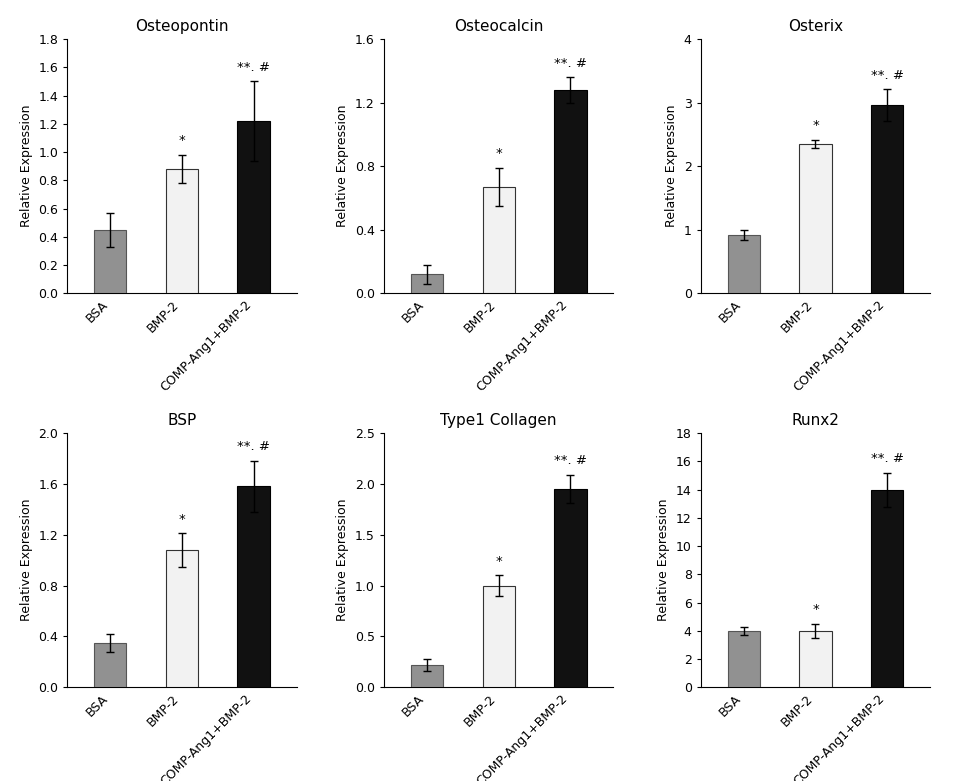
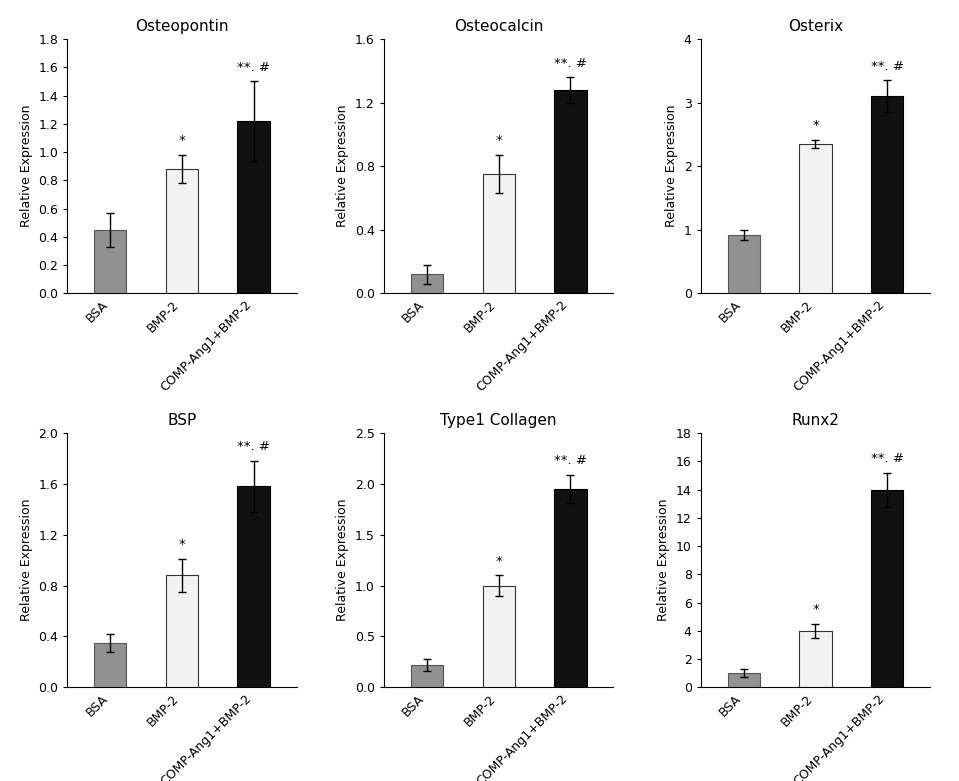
Osteocalcin/BMP-2: 0.67 -> 0.75
Osterix/COMP-Ang1+BMP-2: 2.96 -> 3.10
BSP/BMP-2: 1.08 -> 0.88
Runx2/BSA: 4 -> 1
